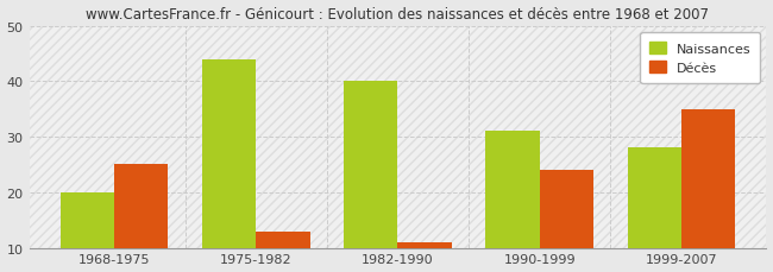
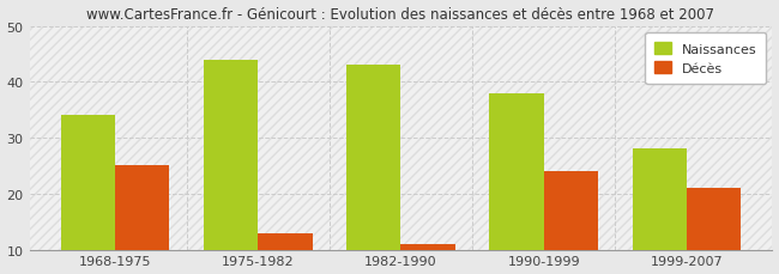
Naissances/1968-1975: 20 -> 34
Naissances/1982-1990: 40 -> 43
Naissances/1990-1999: 31 -> 38
Décès/1999-2007: 35 -> 21
